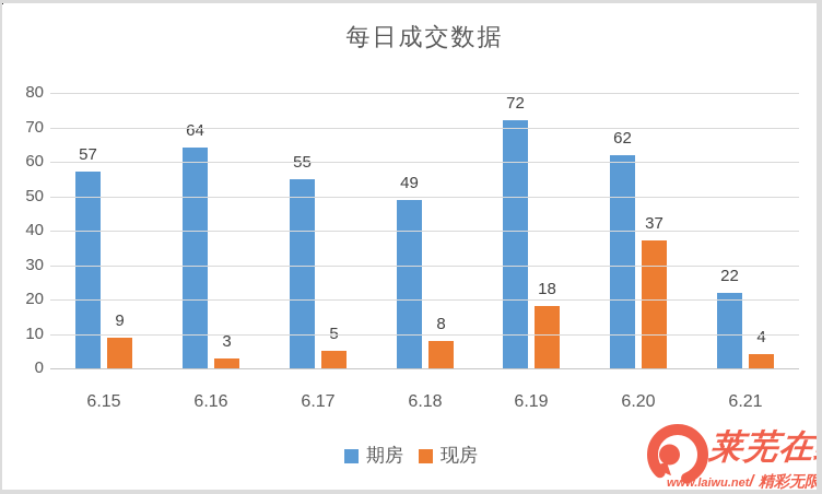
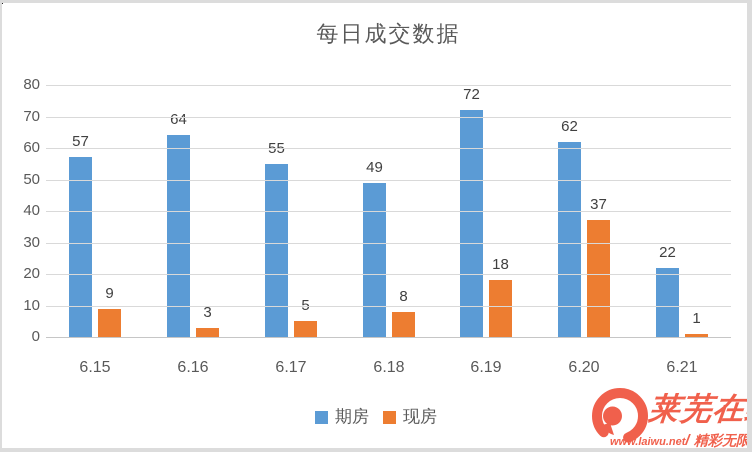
现房/6.21: 4 -> 1
